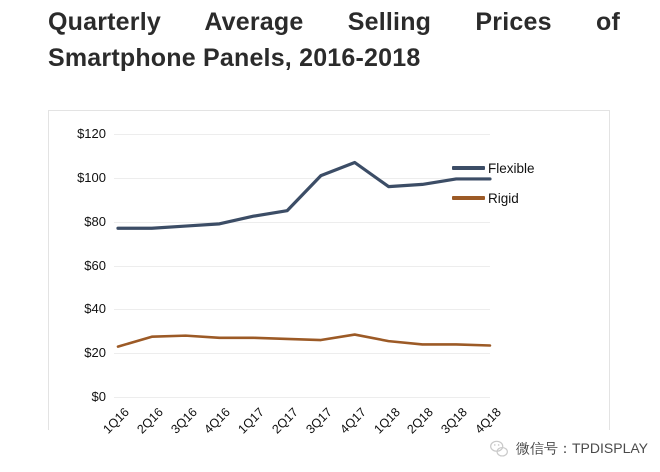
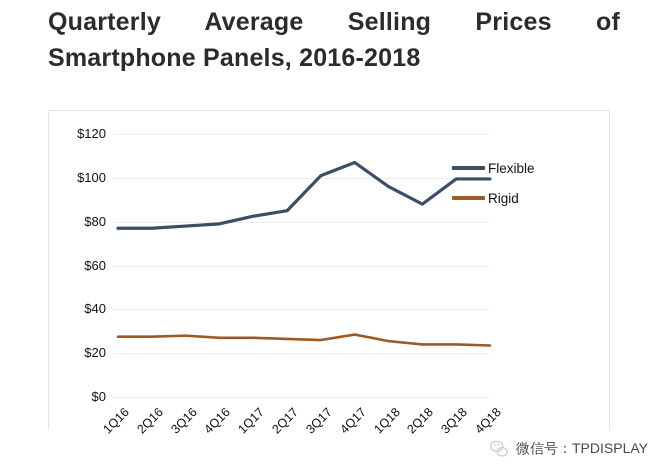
Rigid/1Q16: $23 -> $28
Flexible/2Q18: $97 -> $88
